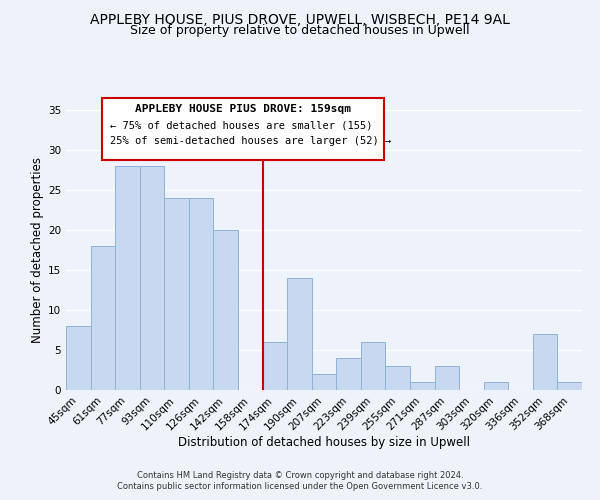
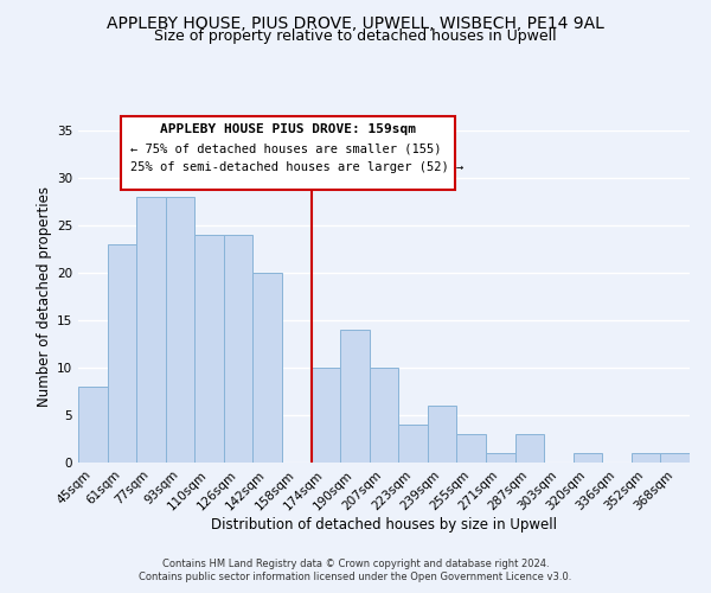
61sqm: 18 -> 23
174sqm: 6 -> 10
207sqm: 2 -> 10
352sqm: 7 -> 1
